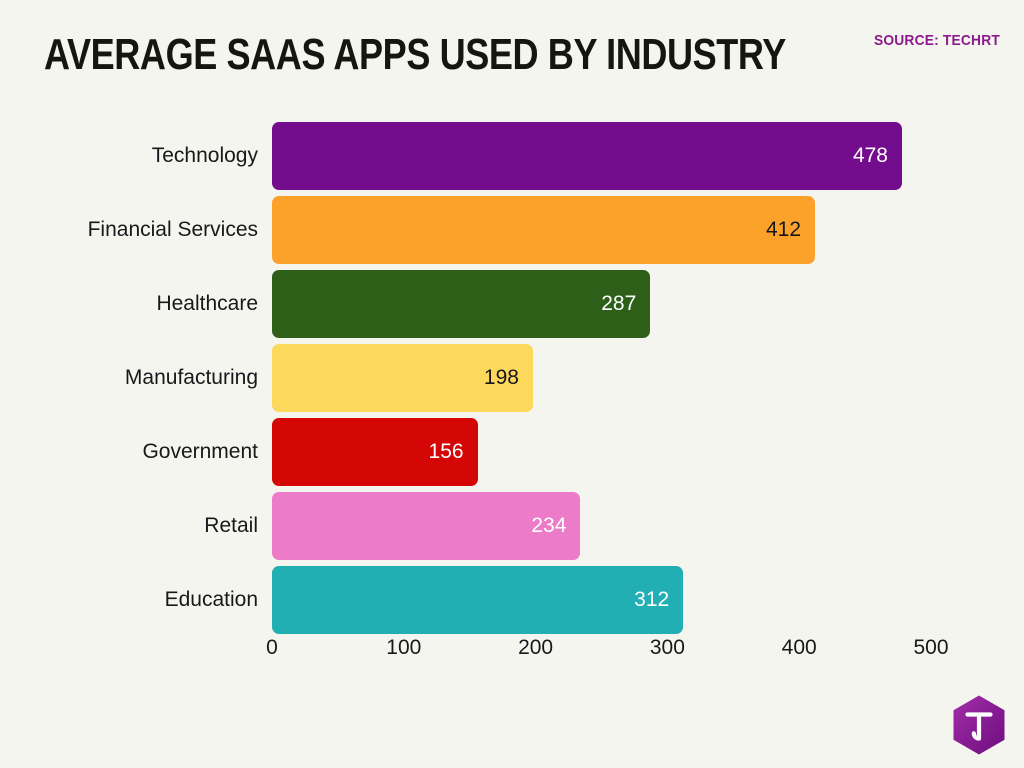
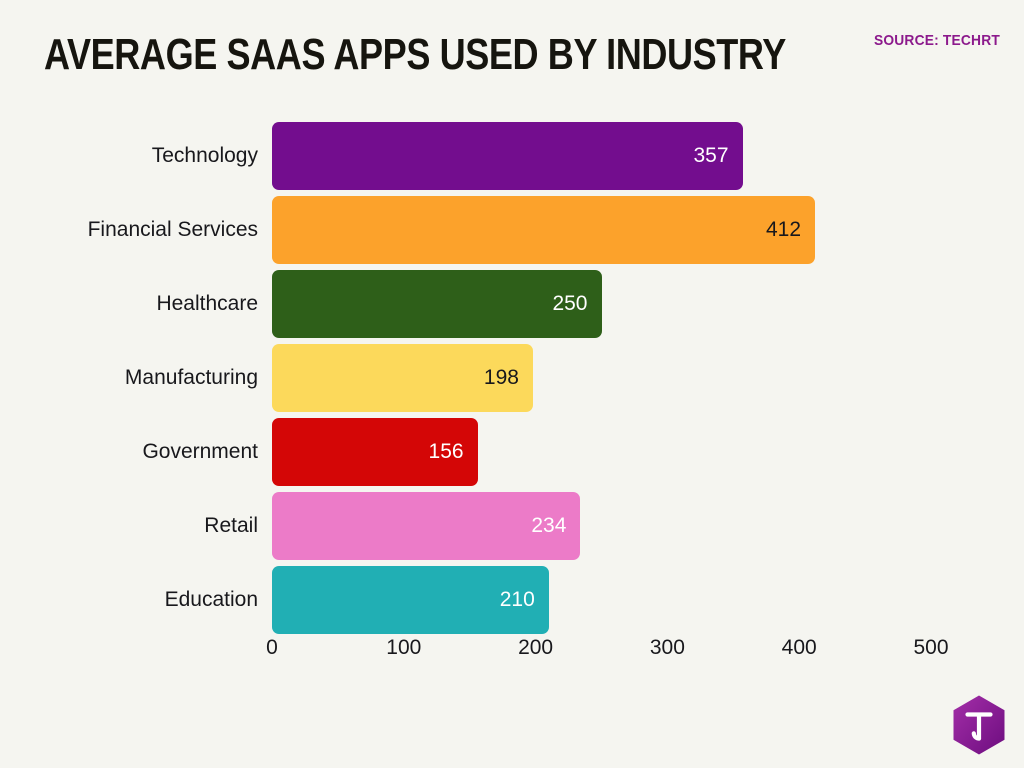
Technology: 478 -> 357
Healthcare: 287 -> 250
Education: 312 -> 210
